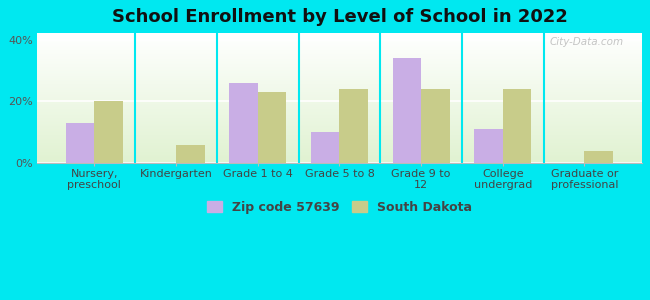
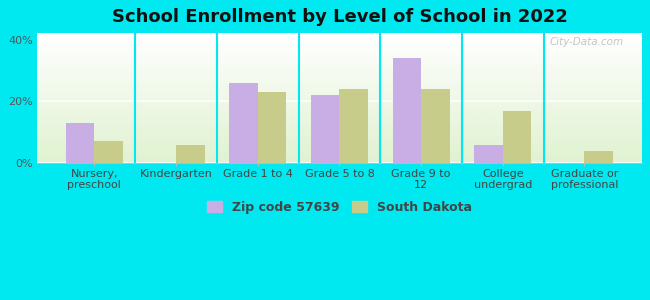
South Dakota/Nursery, preschool: 20% -> 7%
Zip code 57639/Grade 5 to 8: 10% -> 22%
Zip code 57639/College undergrad: 11% -> 6%
South Dakota/College undergrad: 24% -> 17%
